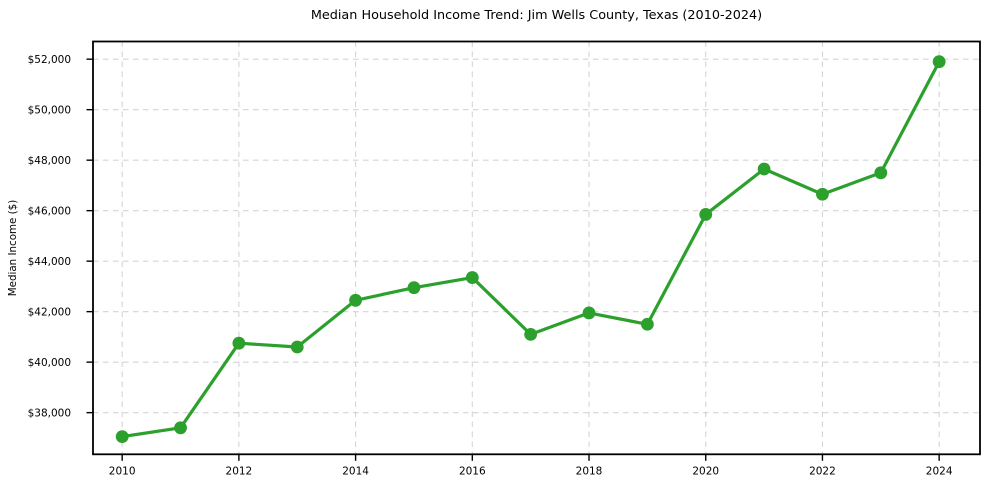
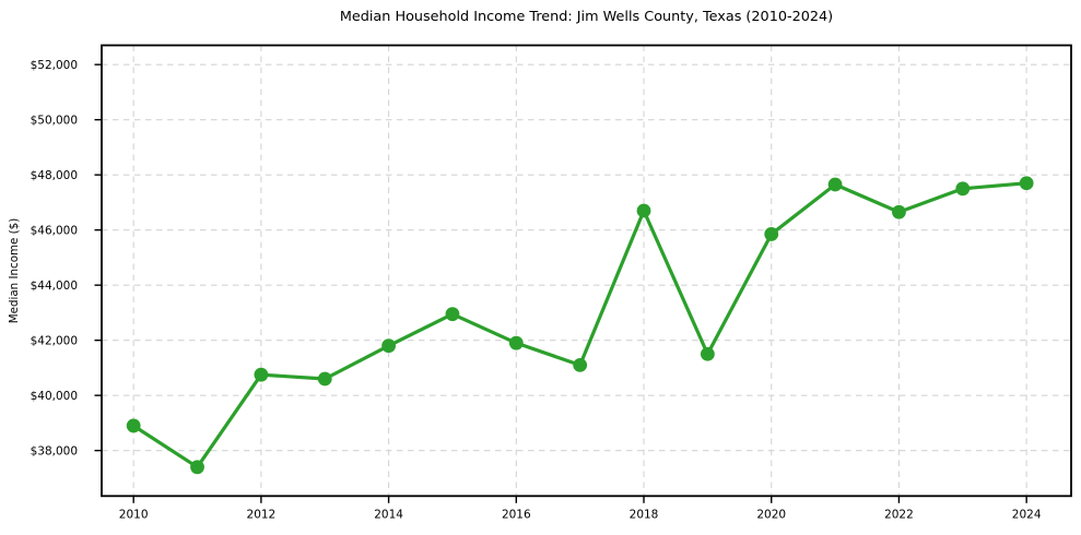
2010: $37000 -> $38900
2014: $42400 -> $41800
2016: $43400 -> $41900
2018: $42000 -> $46700
2024: $51900 -> $47700
